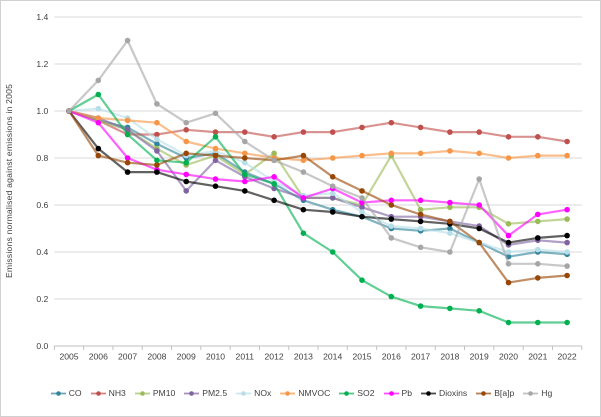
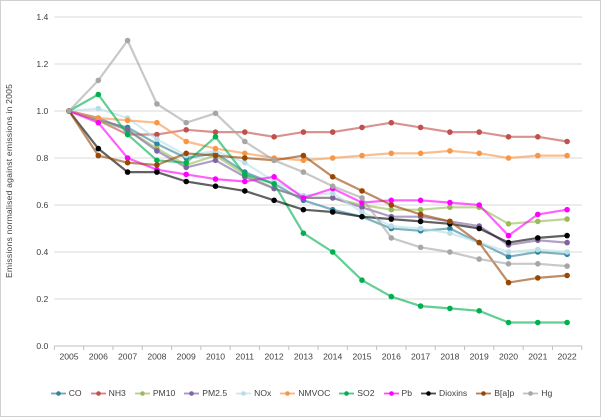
PM2.5/2009: 0.66 -> 0.76
PM10/2012: 0.82 -> 0.67
PM10/2016: 0.81 -> 0.58
Hg/2019: 0.71 -> 0.37
